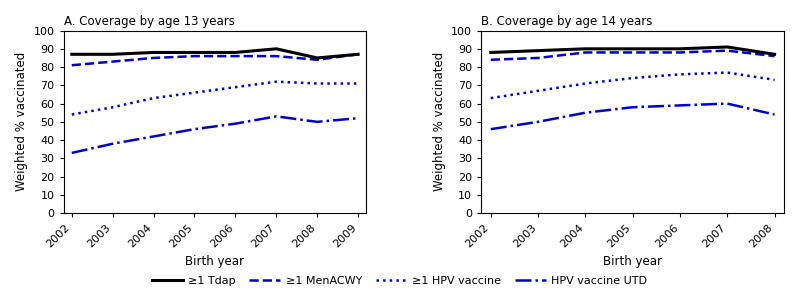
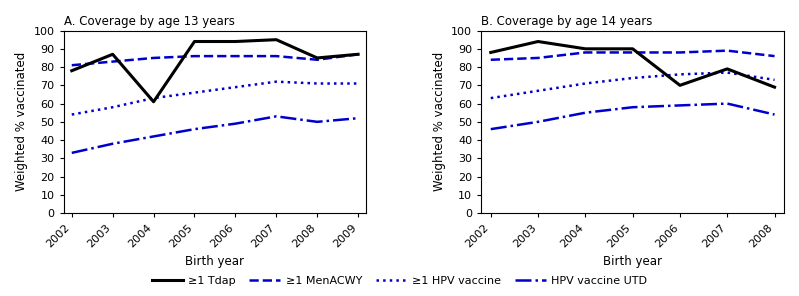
A. Coverage by age 13 years/≥1 Tdap/2002: 87 -> 78
A. Coverage by age 13 years/≥1 Tdap/2004: 88 -> 61
A. Coverage by age 13 years/≥1 Tdap/2005: 88 -> 94
A. Coverage by age 13 years/≥1 Tdap/2006: 88 -> 94
A. Coverage by age 13 years/≥1 Tdap/2007: 90 -> 95
B. Coverage by age 14 years/≥1 Tdap/2003: 89 -> 94
B. Coverage by age 14 years/≥1 Tdap/2006: 90 -> 70
B. Coverage by age 14 years/≥1 Tdap/2007: 91 -> 79
B. Coverage by age 14 years/≥1 Tdap/2008: 87 -> 69
